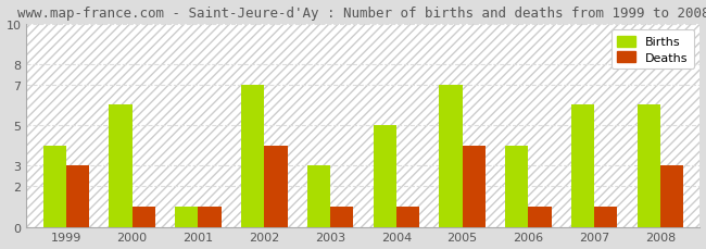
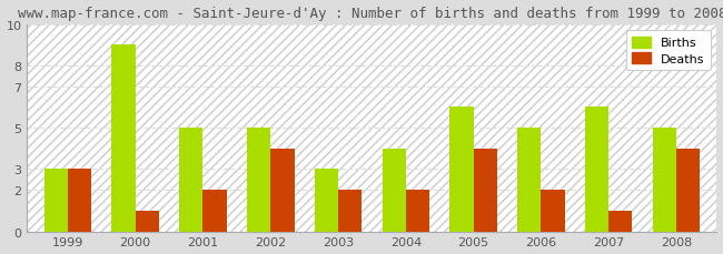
Births/1999: 4 -> 3
Births/2000: 6 -> 9
Births/2001: 1 -> 5
Deaths/2001: 1 -> 2
Births/2002: 7 -> 5
Deaths/2003: 1 -> 2
Births/2004: 5 -> 4
Deaths/2004: 1 -> 2
Births/2005: 7 -> 6
Births/2006: 4 -> 5
Deaths/2006: 1 -> 2
Births/2008: 6 -> 5
Deaths/2008: 3 -> 4
